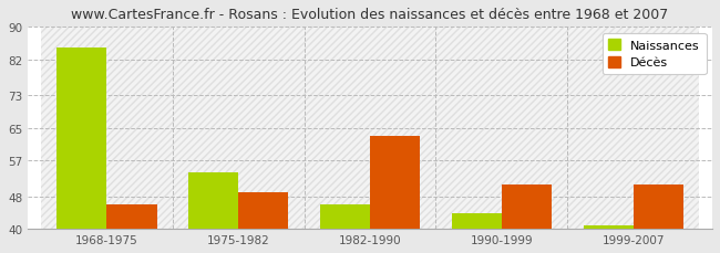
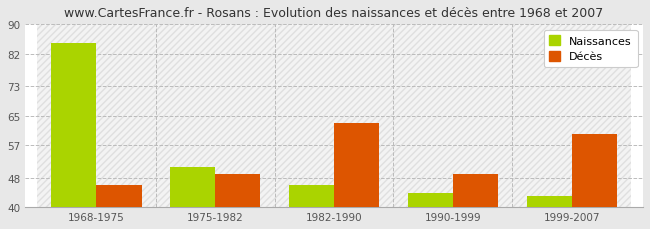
Naissances/1975-1982: 54 -> 51
Décès/1990-1999: 51 -> 49
Naissances/1999-2007: 41 -> 43
Décès/1999-2007: 51 -> 60
